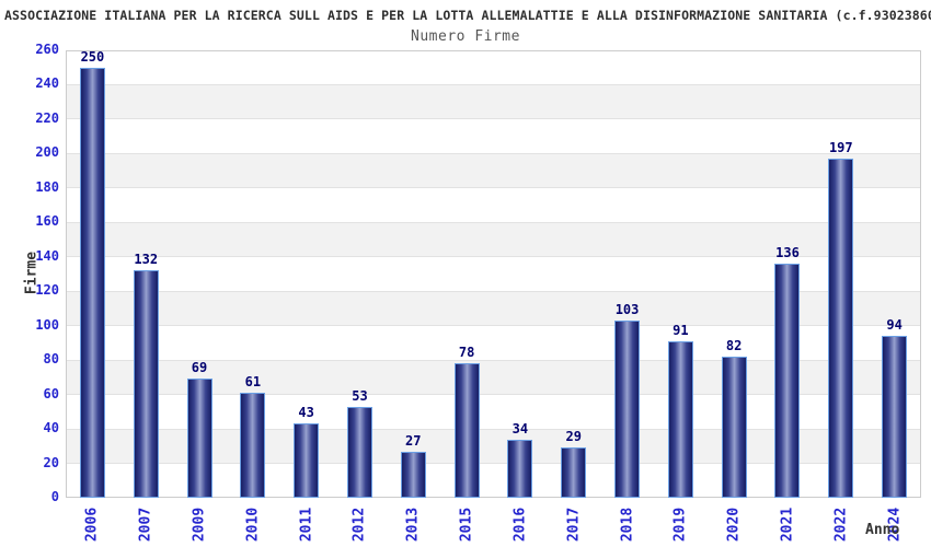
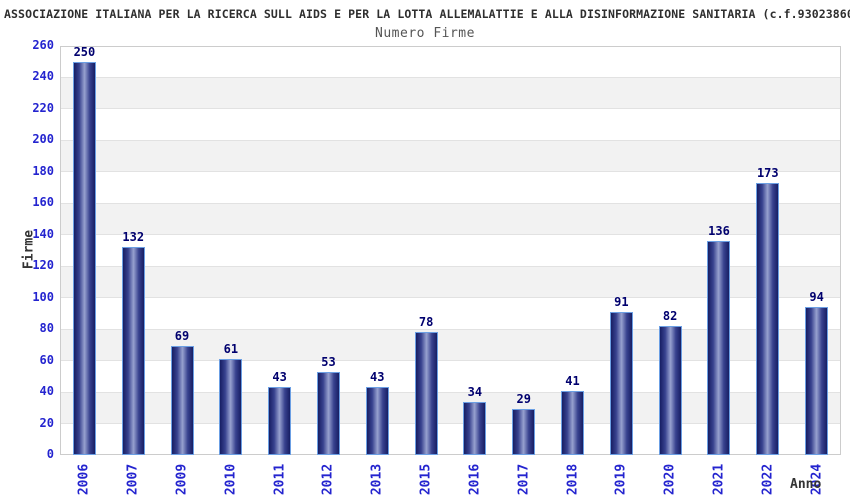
2013: 27 -> 43
2018: 103 -> 41
2022: 197 -> 173
